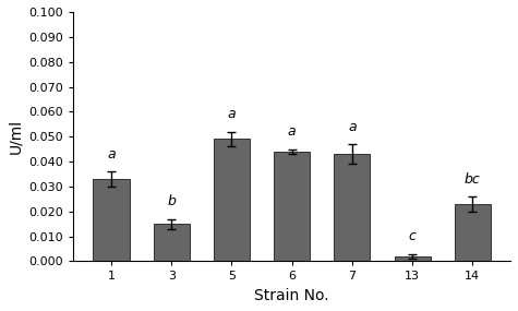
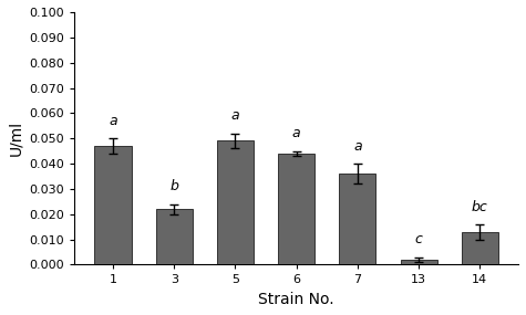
1: 0.033 -> 0.047
3: 0.015 -> 0.022
7: 0.043 -> 0.036
14: 0.023 -> 0.013
